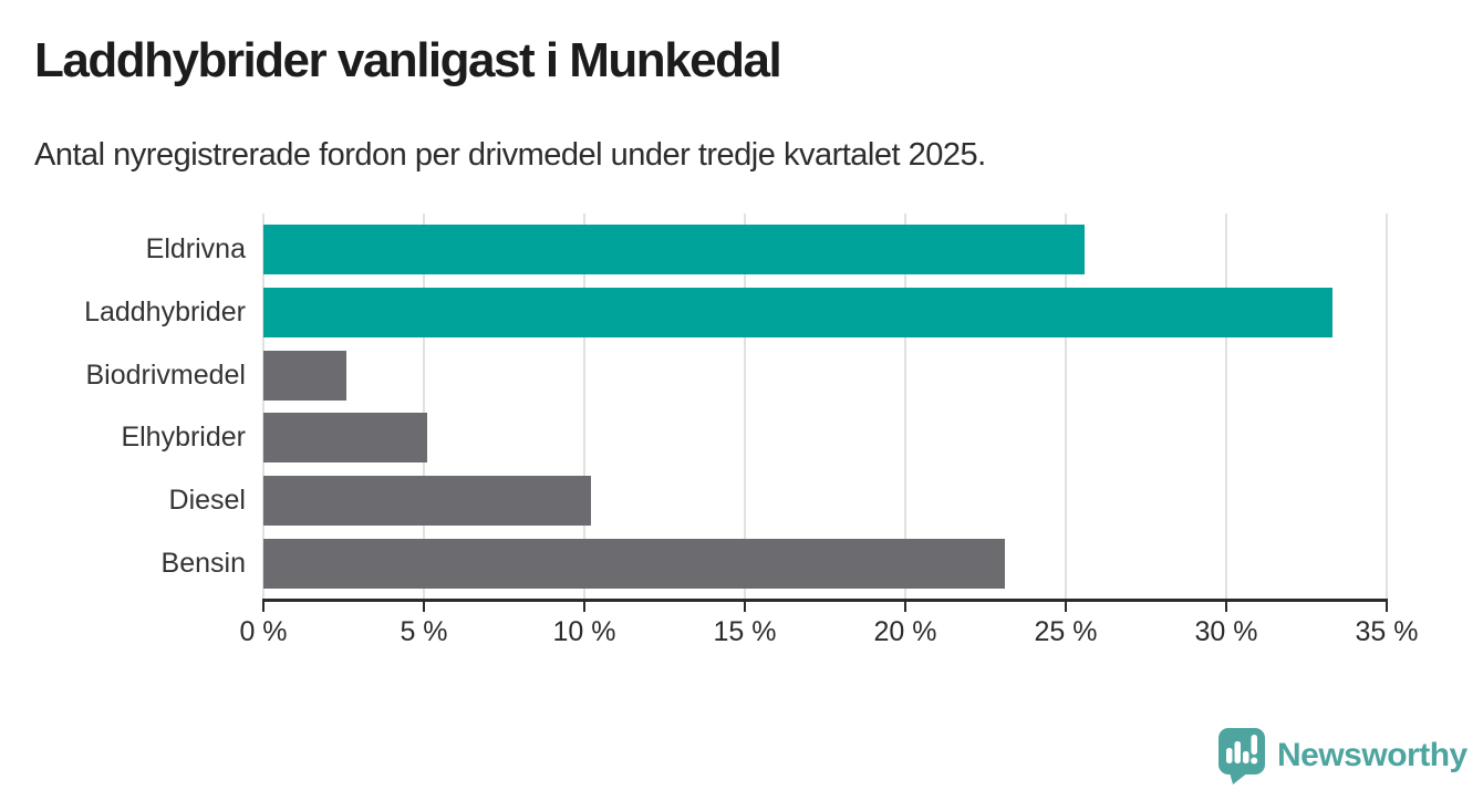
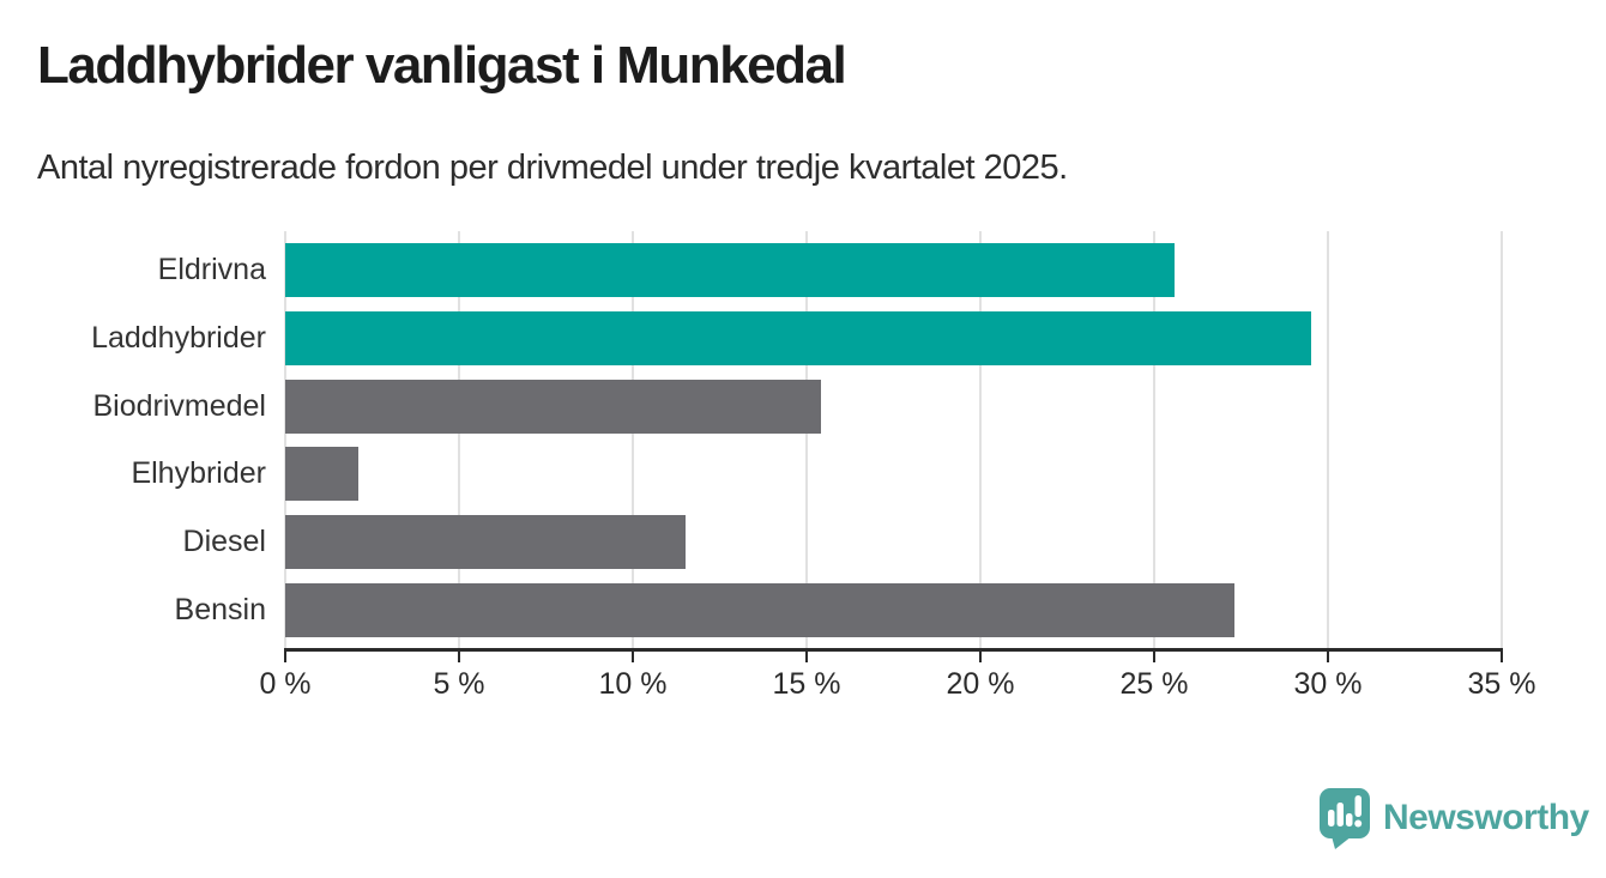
Laddhybrider: 33.3% -> 29.5%
Biodrivmedel: 2.6% -> 15.4%
Elhybrider: 5.1% -> 2.1%
Diesel: 10.2% -> 11.5%
Bensin: 23.1% -> 27.3%
